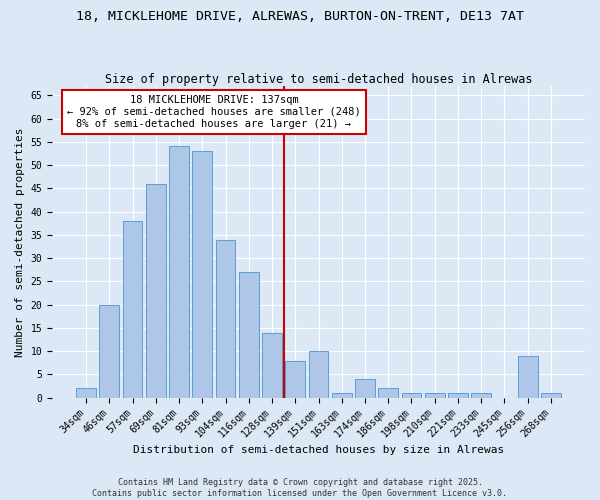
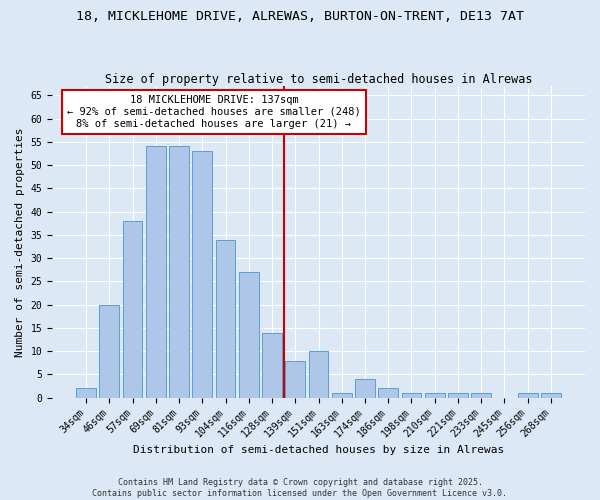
69sqm: 46 -> 54
256sqm: 9 -> 1
